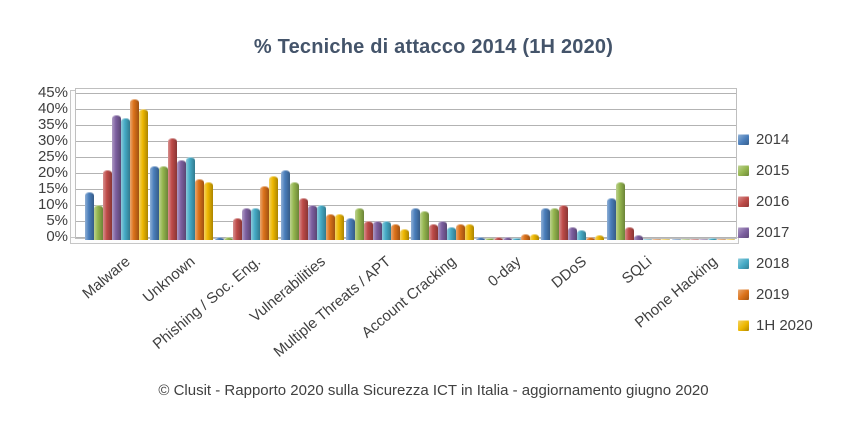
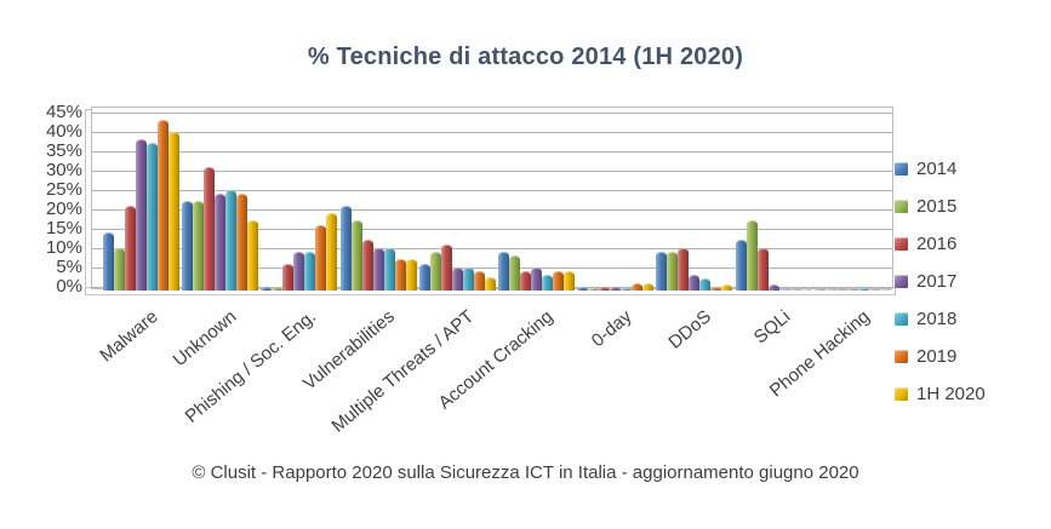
2019/Unknown: 19% -> 25%
2016/Multiple Threats / APT: 6% -> 12%
2016/SQLi: 4% -> 11%
